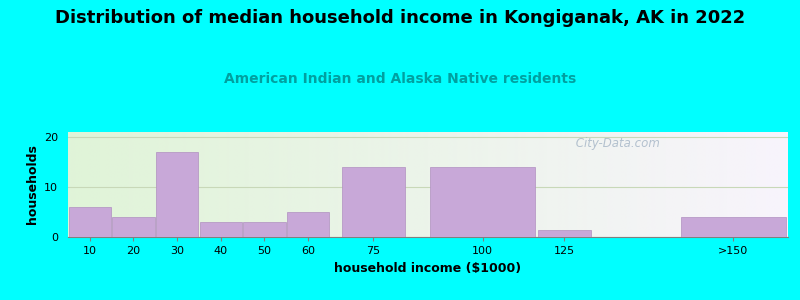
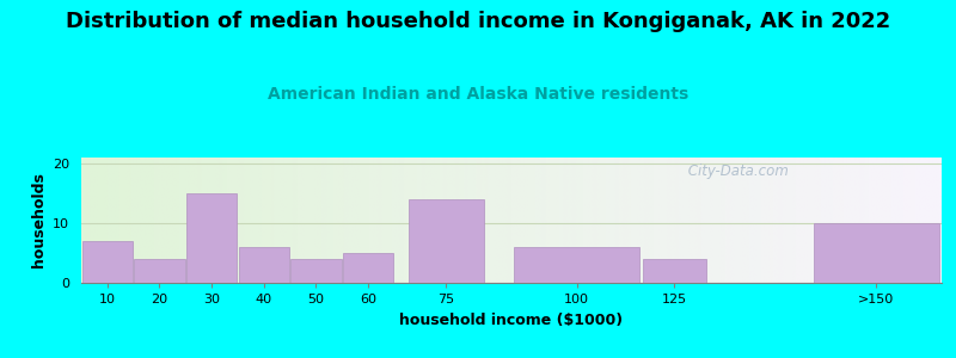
10: 6.0 -> 7.0
30: 17.0 -> 15.0
40: 3.0 -> 6.0
50: 3.0 -> 4.0
100: 14.0 -> 6.0
125: 1.5 -> 4.0
>150: 4.0 -> 10.0
